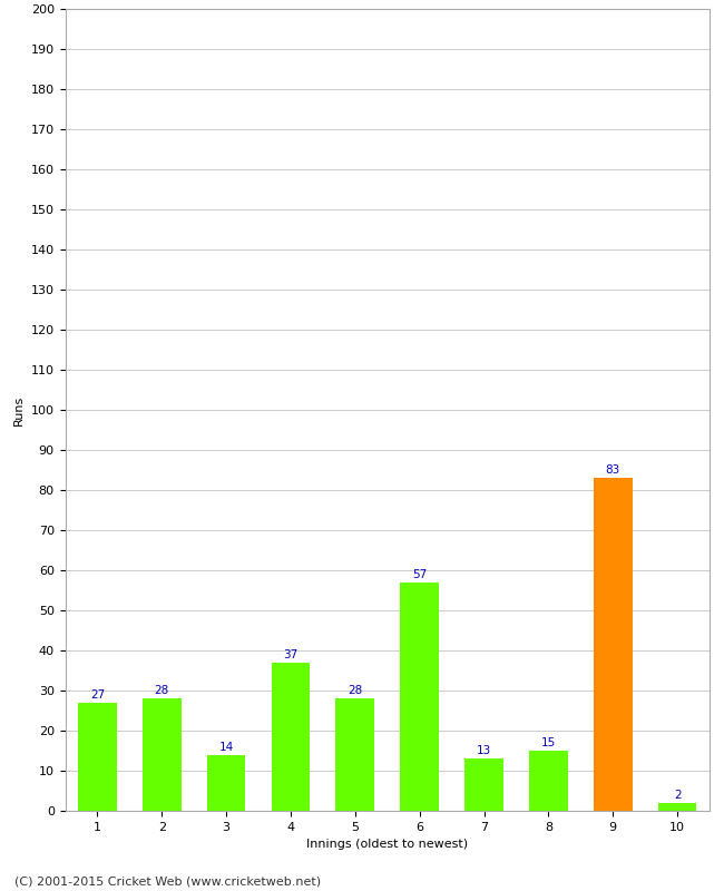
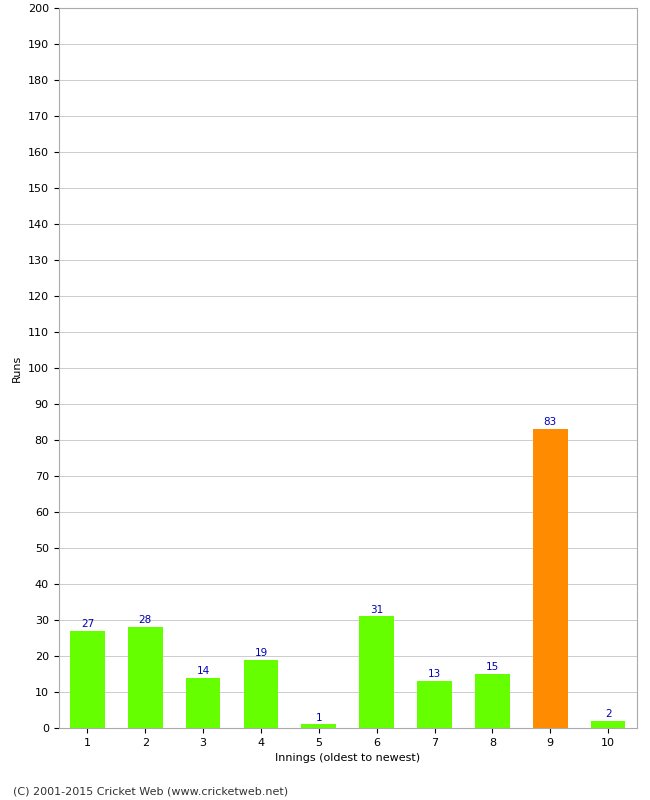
4: 37 -> 19
5: 28 -> 1
6: 57 -> 31
